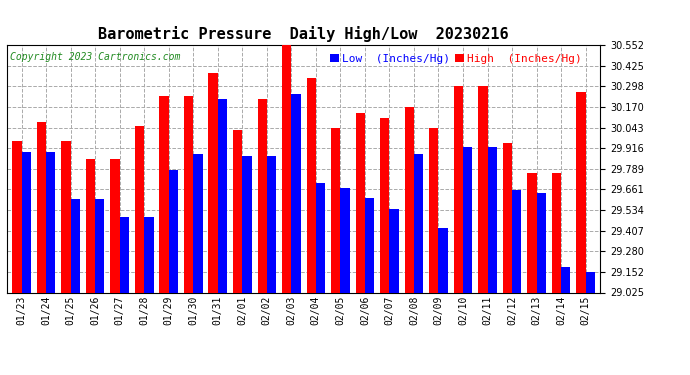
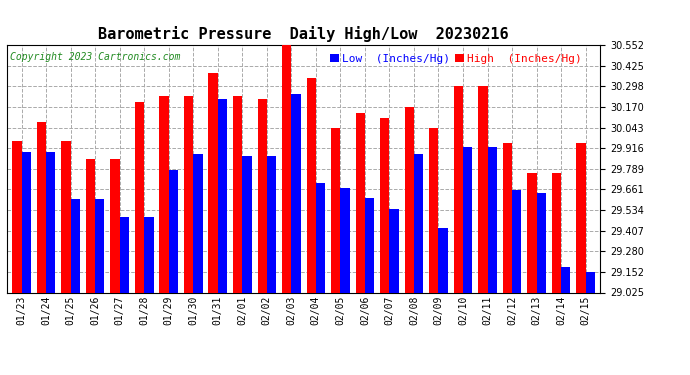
High (Inches/Hg)/01/28: 30.05 -> 30.20
High (Inches/Hg)/02/01: 30.03 -> 30.24
High (Inches/Hg)/02/15: 30.26 -> 29.95
